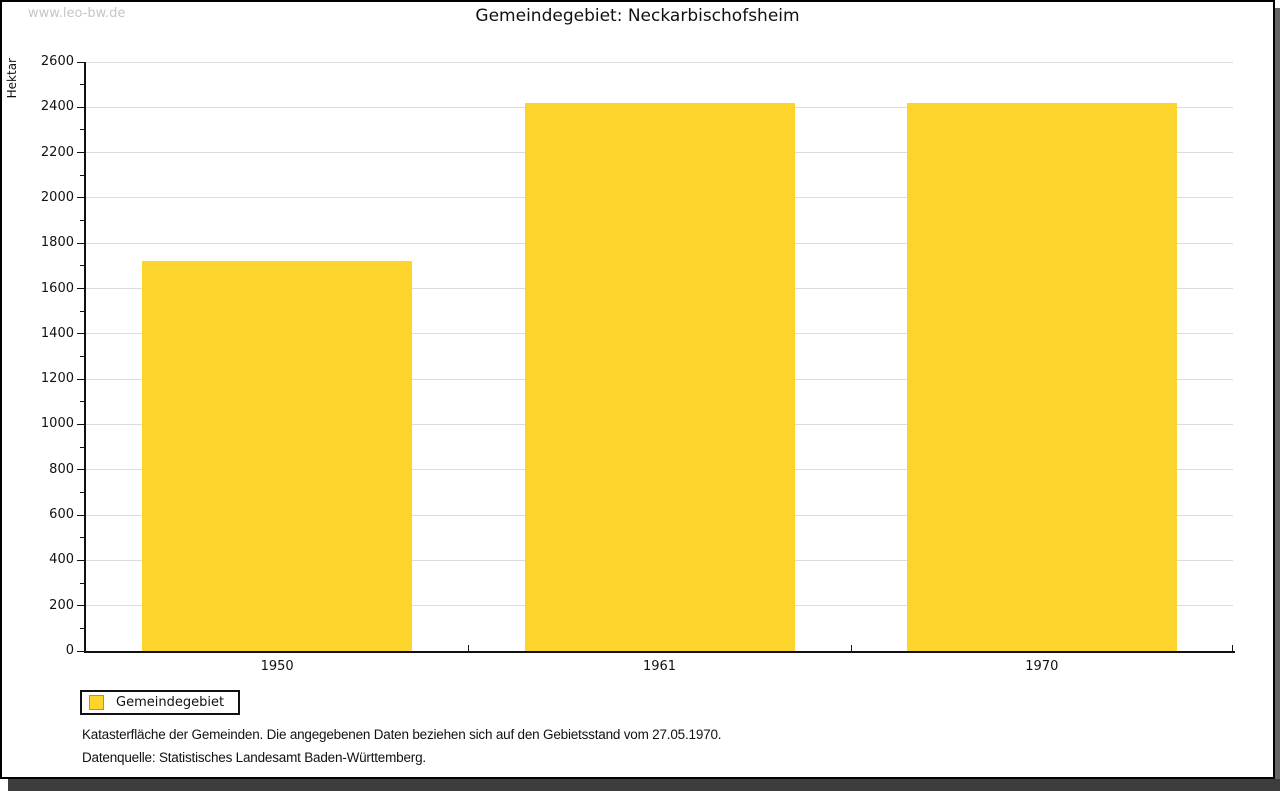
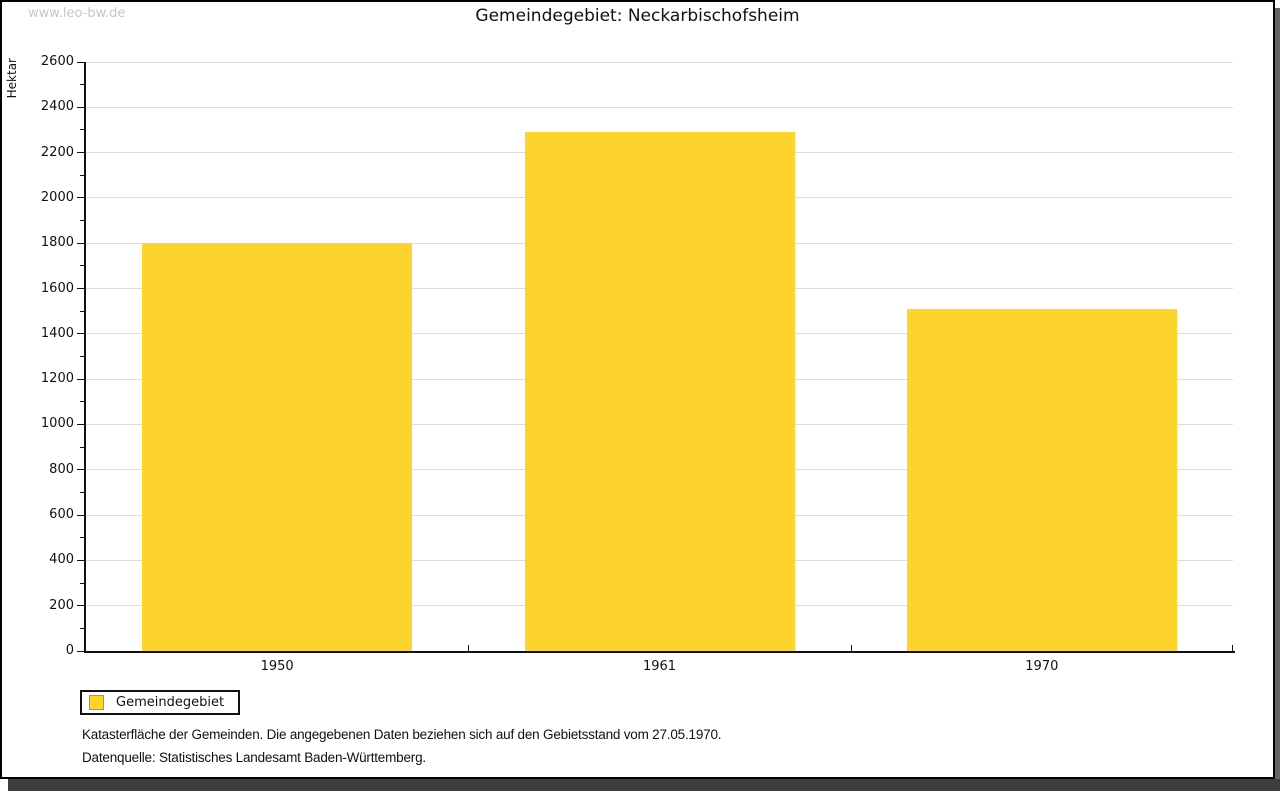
1950: 1720 -> 1800
1961: 2420 -> 2290
1970: 2420 -> 1510
